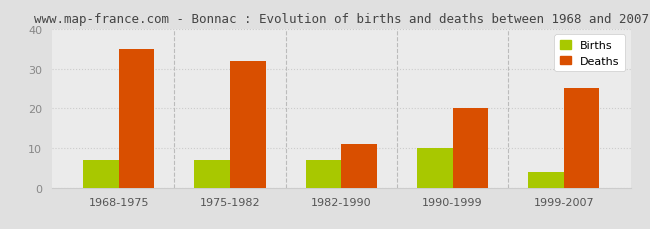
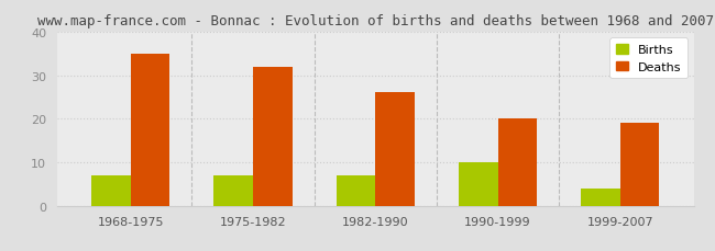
Deaths/1982-1990: 11 -> 26
Deaths/1999-2007: 25 -> 19
